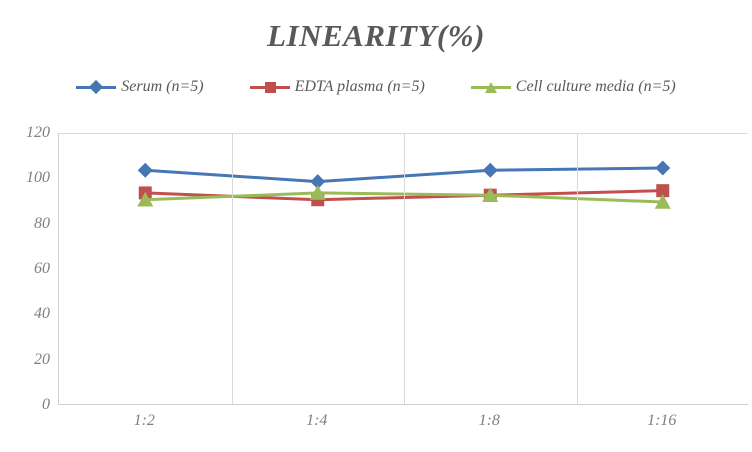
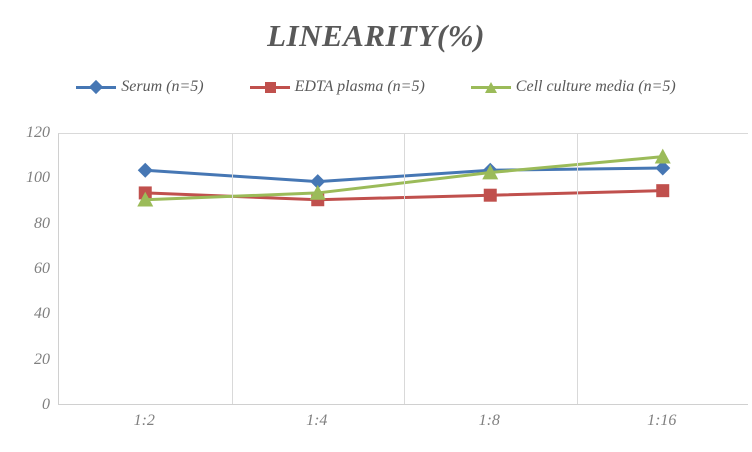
Cell culture media (n=5)/1:8: 93 -> 103
Cell culture media (n=5)/1:16: 90 -> 110
